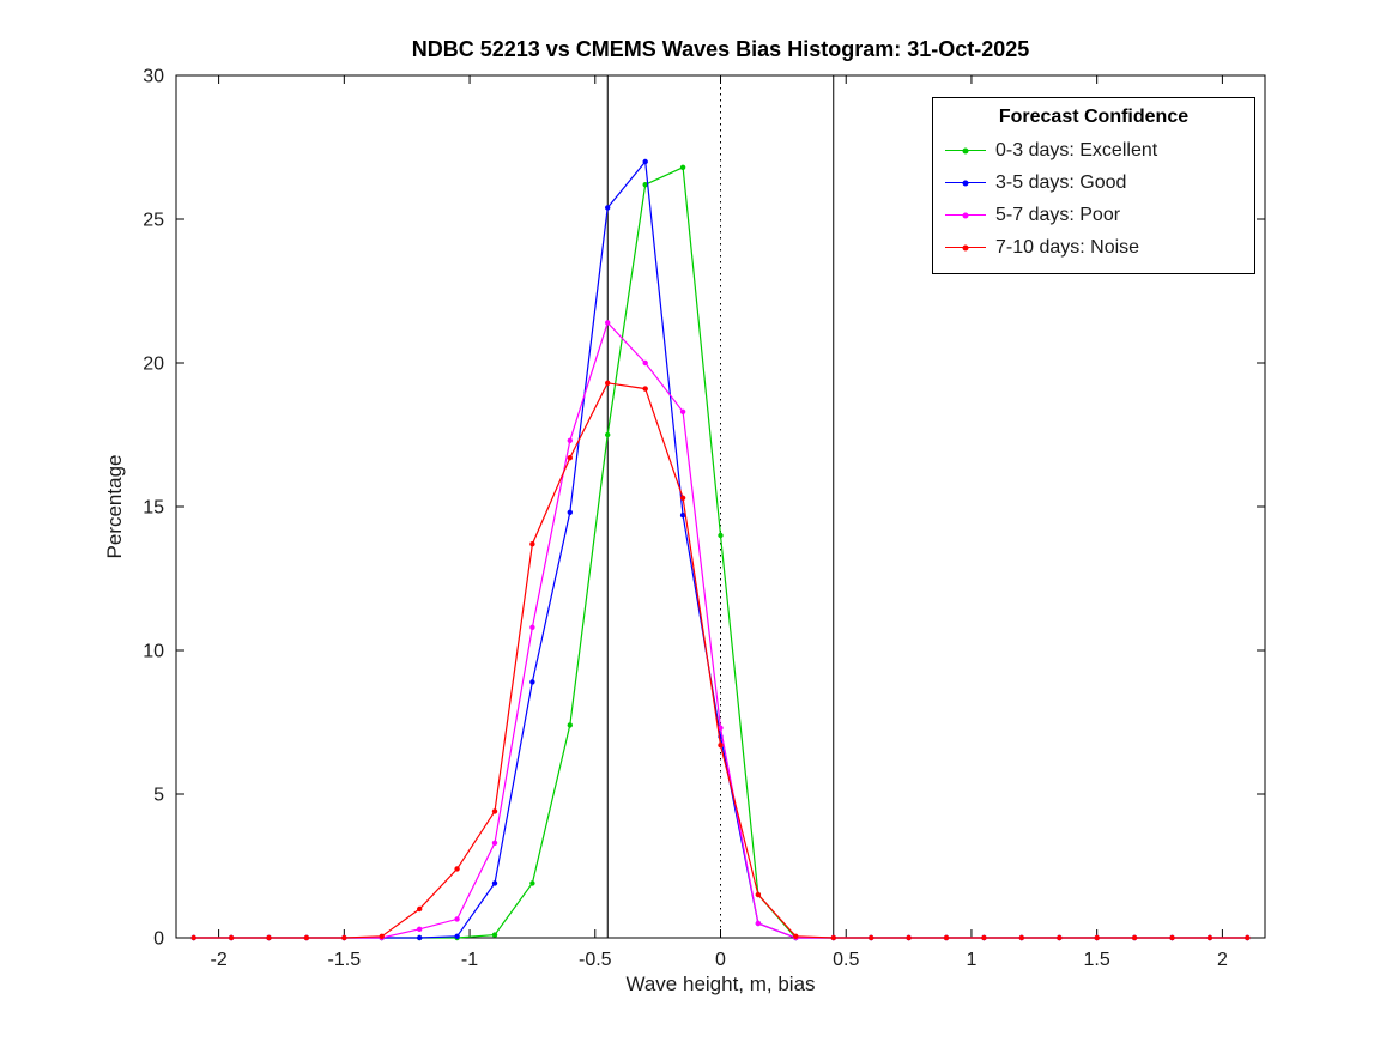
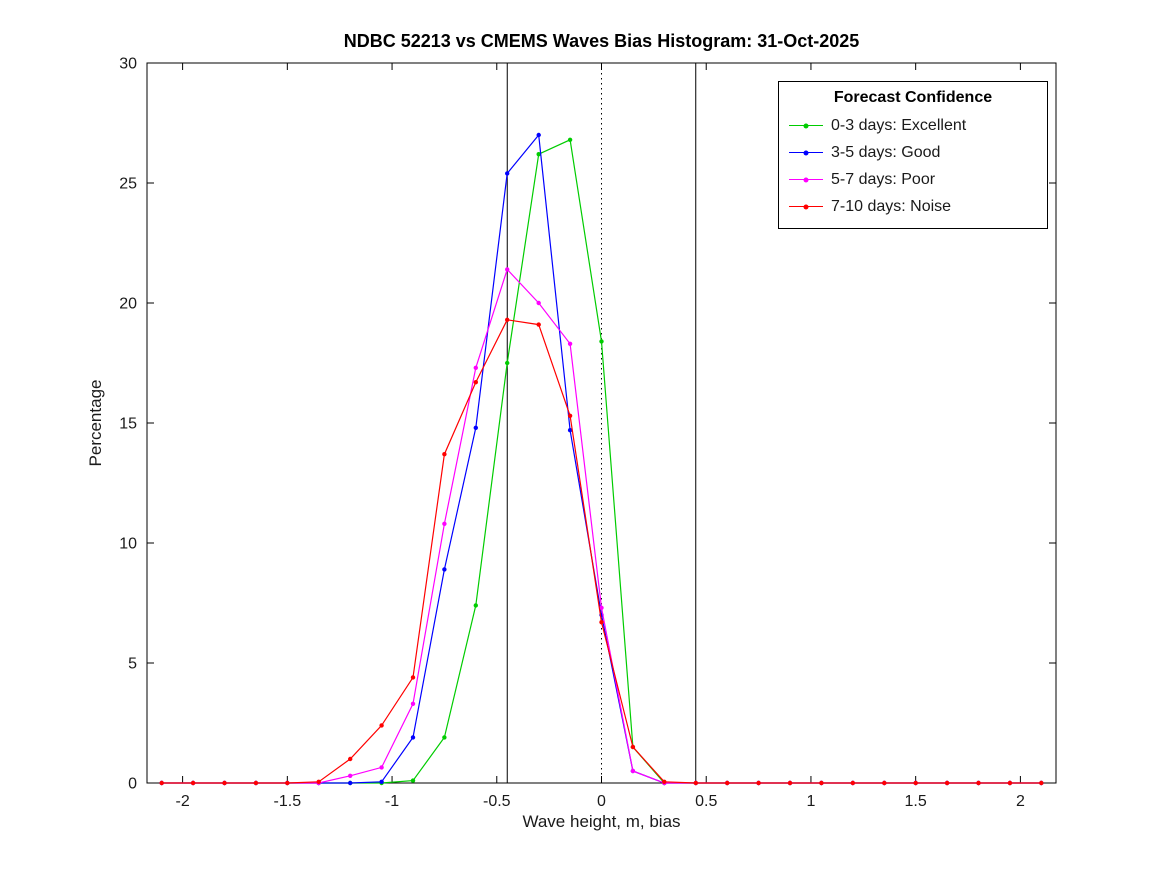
0-3 days: Excellent/0: 14,0 -> 18,4
